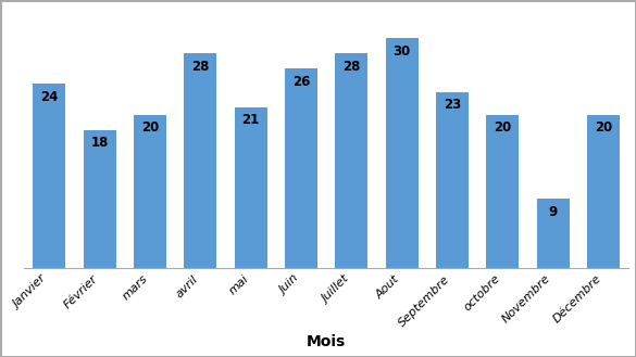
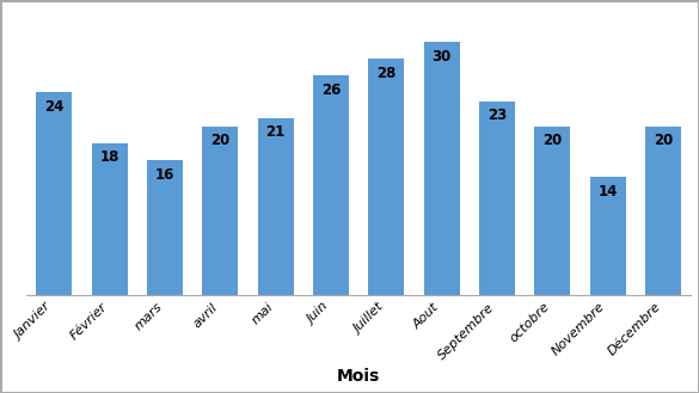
mars: 20 -> 16
avril: 28 -> 20
Novembre: 9 -> 14
